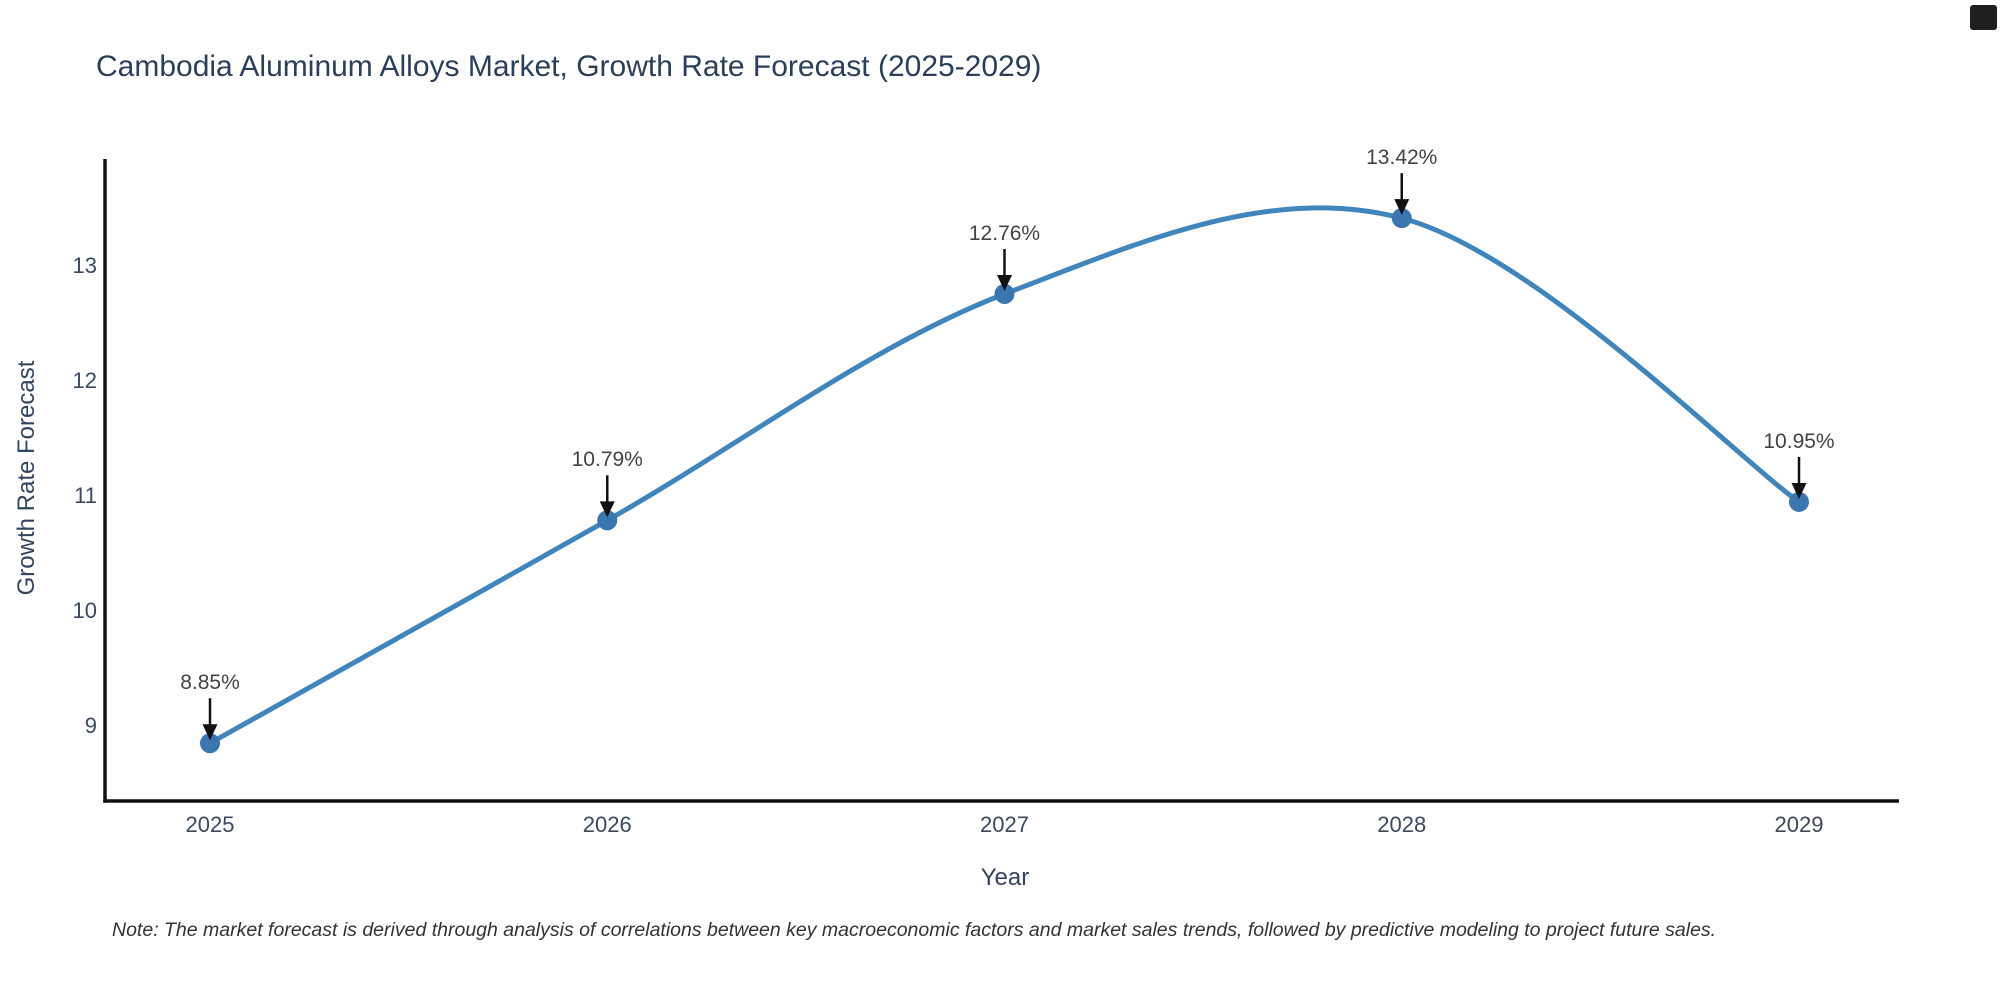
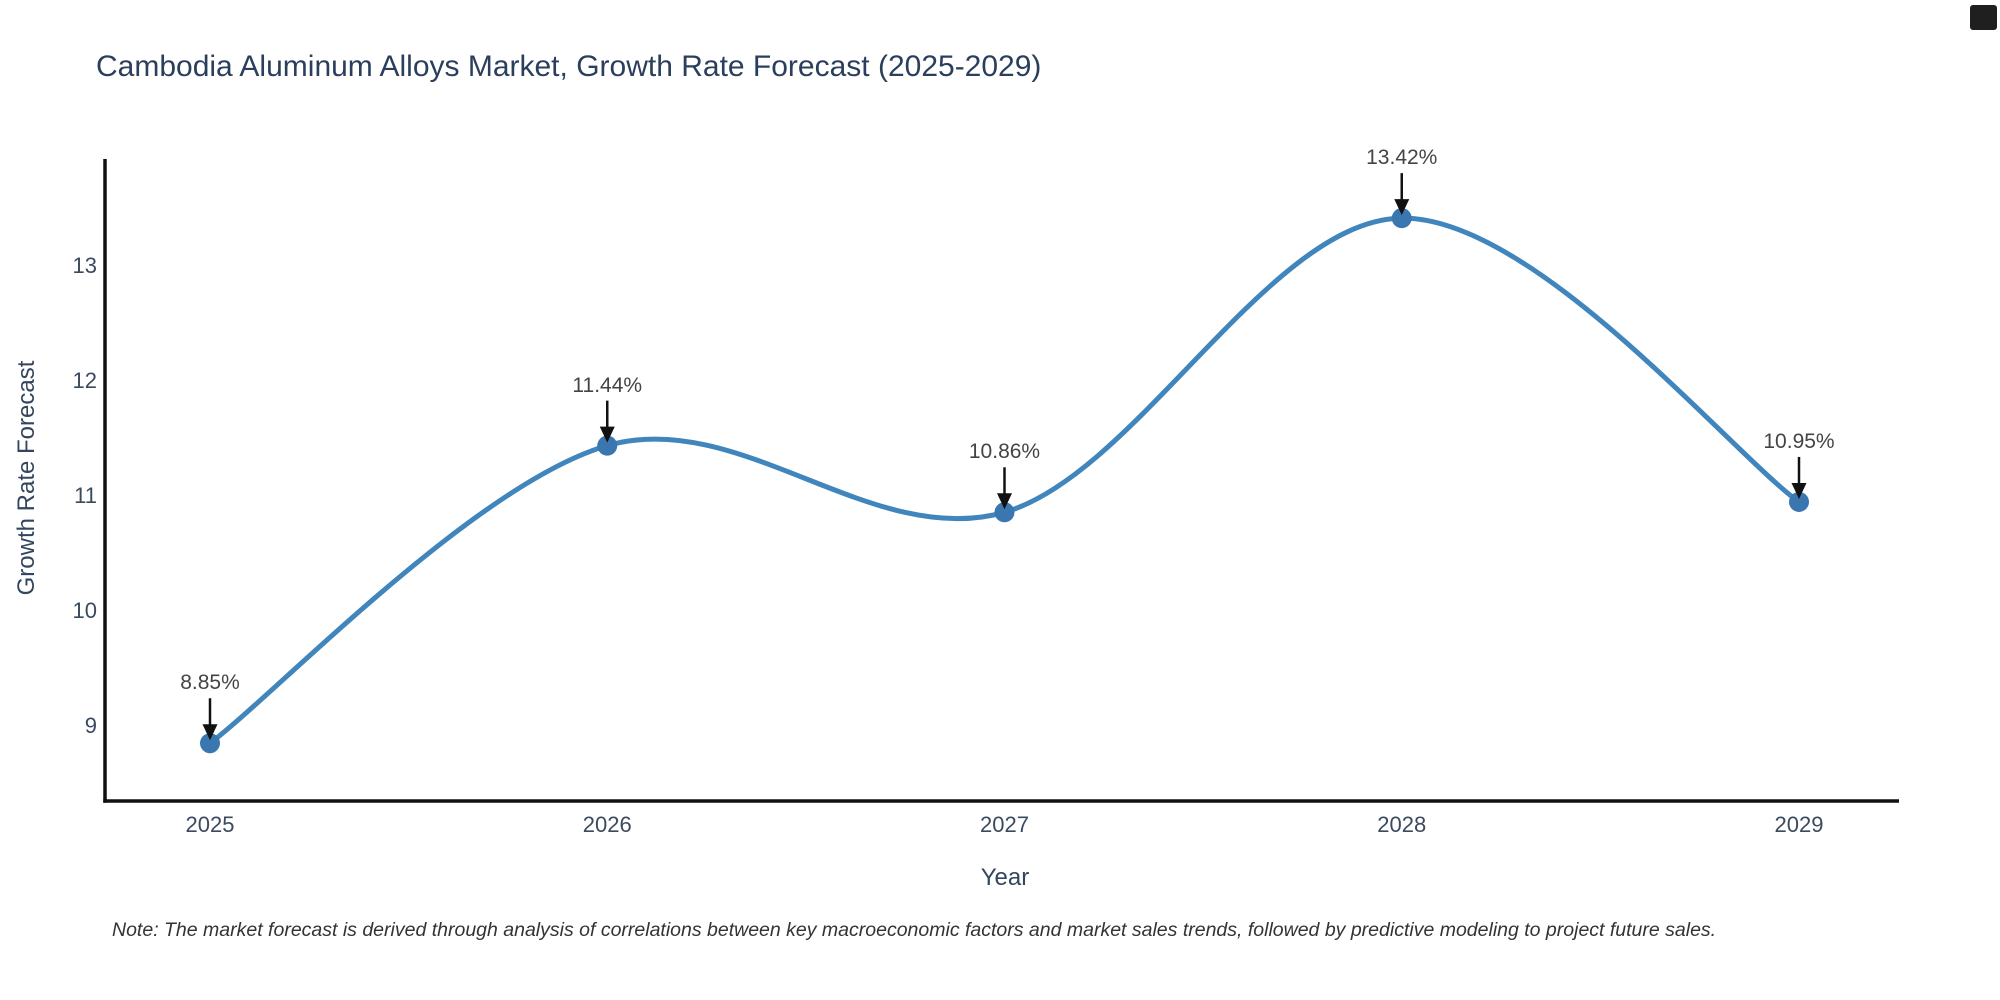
2026: 10.79% -> 11.44%
2027: 12.76% -> 10.86%
